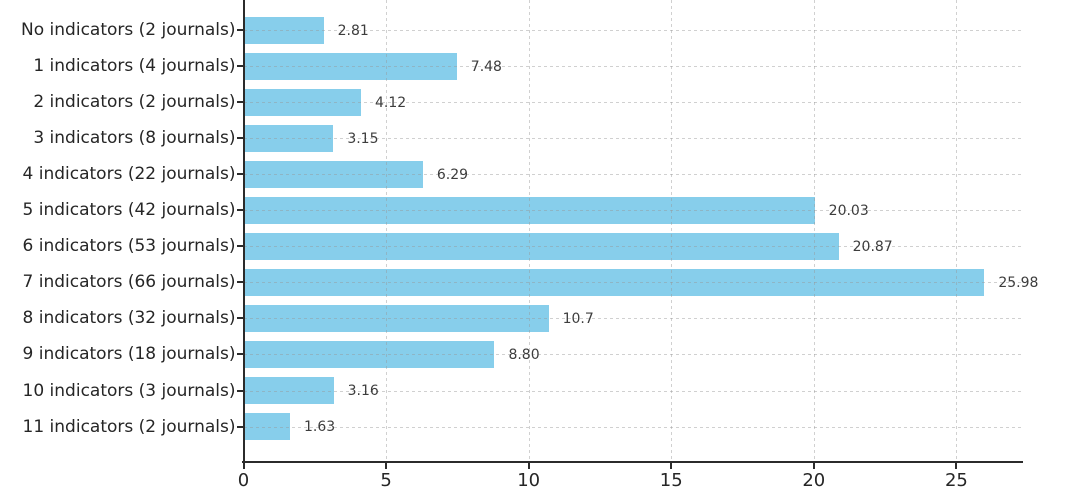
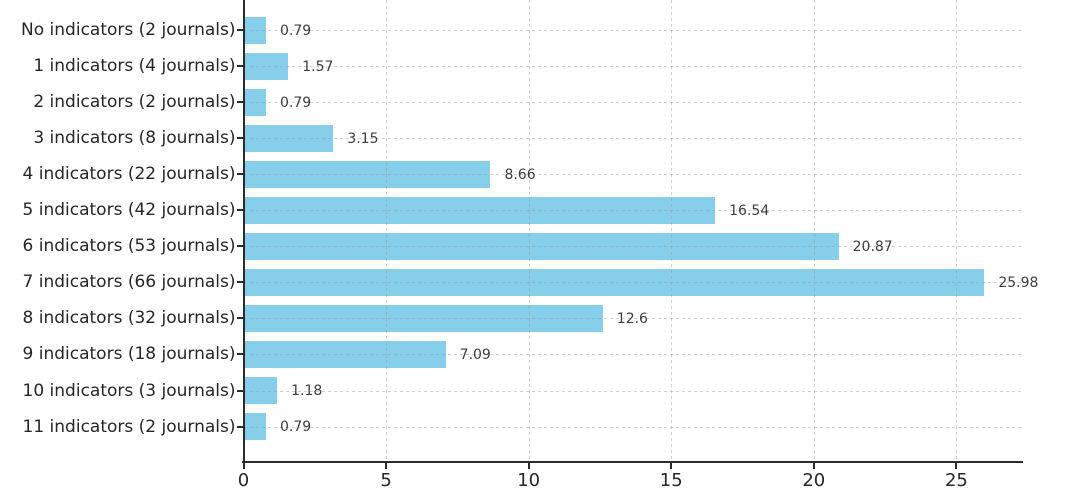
No indicators (2 journals): 2.81 -> 0.79
1 indicators (4 journals): 7.48 -> 1.57
2 indicators (2 journals): 4.12 -> 0.79
4 indicators (22 journals): 6.29 -> 8.66
5 indicators (42 journals): 20.03 -> 16.54
8 indicators (32 journals): 10.7 -> 12.6
9 indicators (18 journals): 8.80 -> 7.09
10 indicators (3 journals): 3.16 -> 1.18
11 indicators (2 journals): 1.63 -> 0.79
